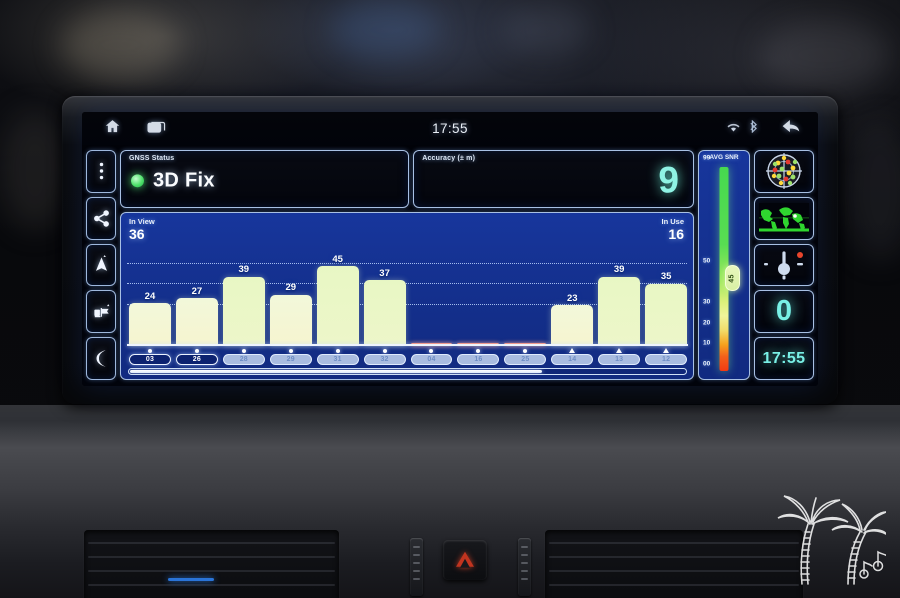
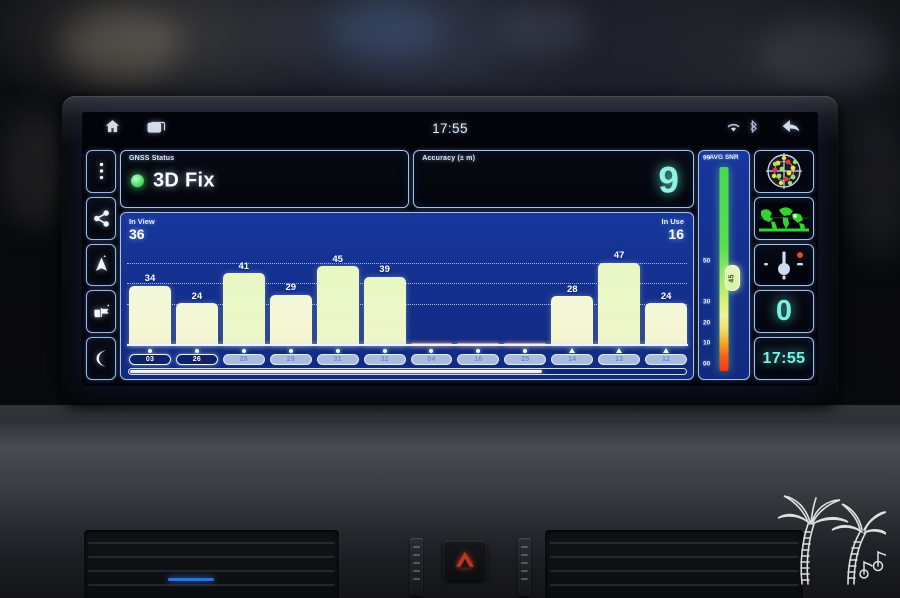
03: 24 -> 34
26: 27 -> 24
28: 39 -> 41
32: 37 -> 39
14: 23 -> 28
13: 39 -> 47
12: 35 -> 24
